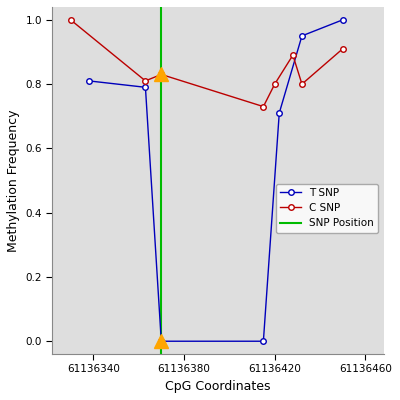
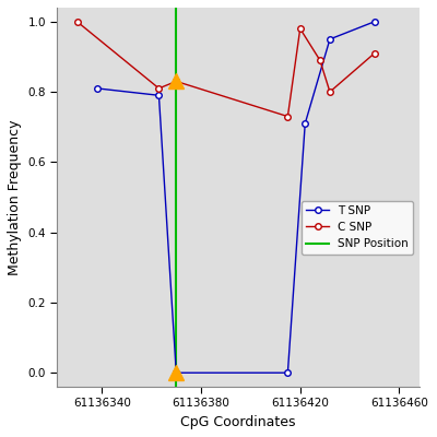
C SNP/61136420: 0.80 -> 0.98
